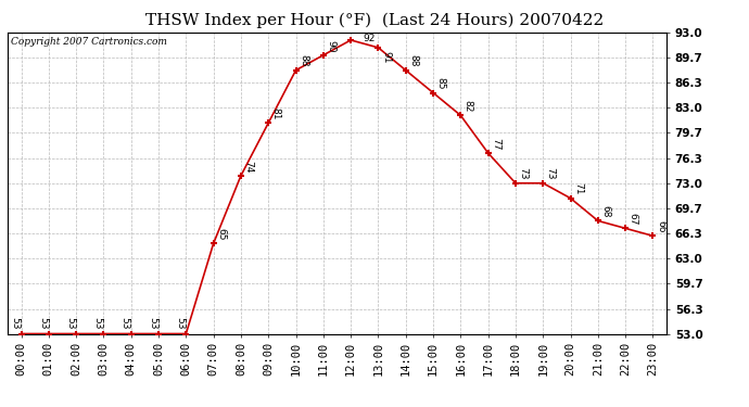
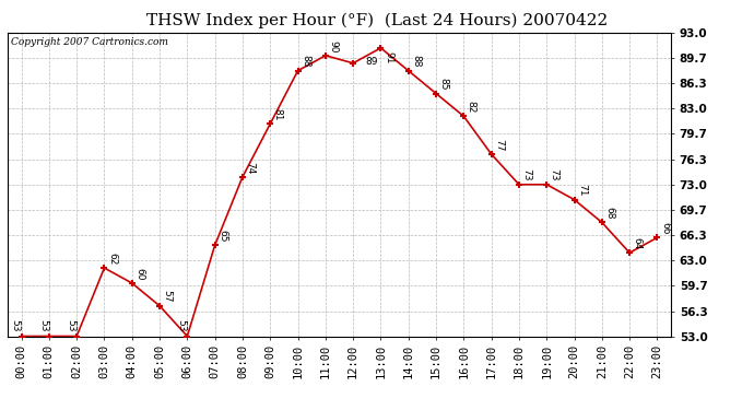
03:00: 53 -> 62
04:00: 53 -> 60
05:00: 53 -> 57
12:00: 92 -> 89
22:00: 67 -> 64
